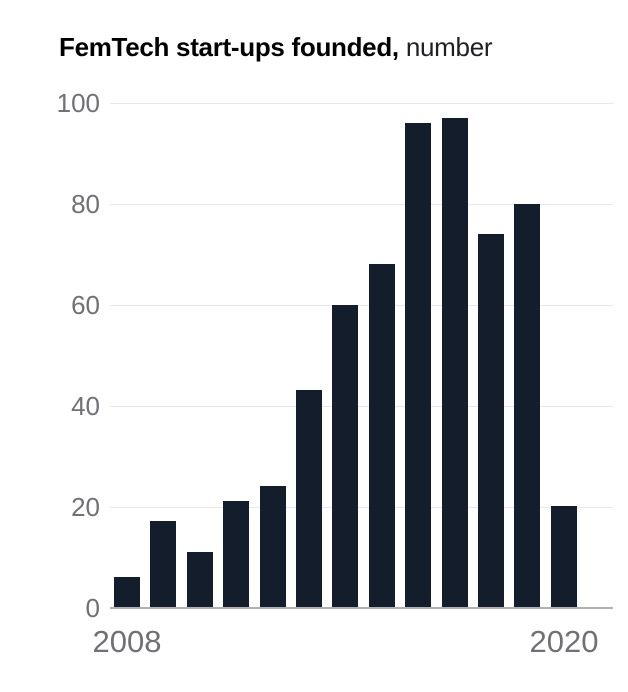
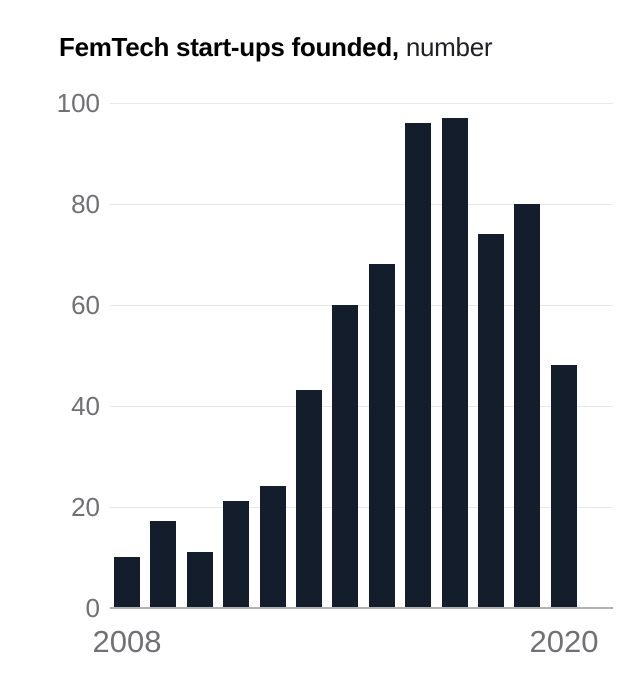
2008: 6 -> 10
2020: 20 -> 48
